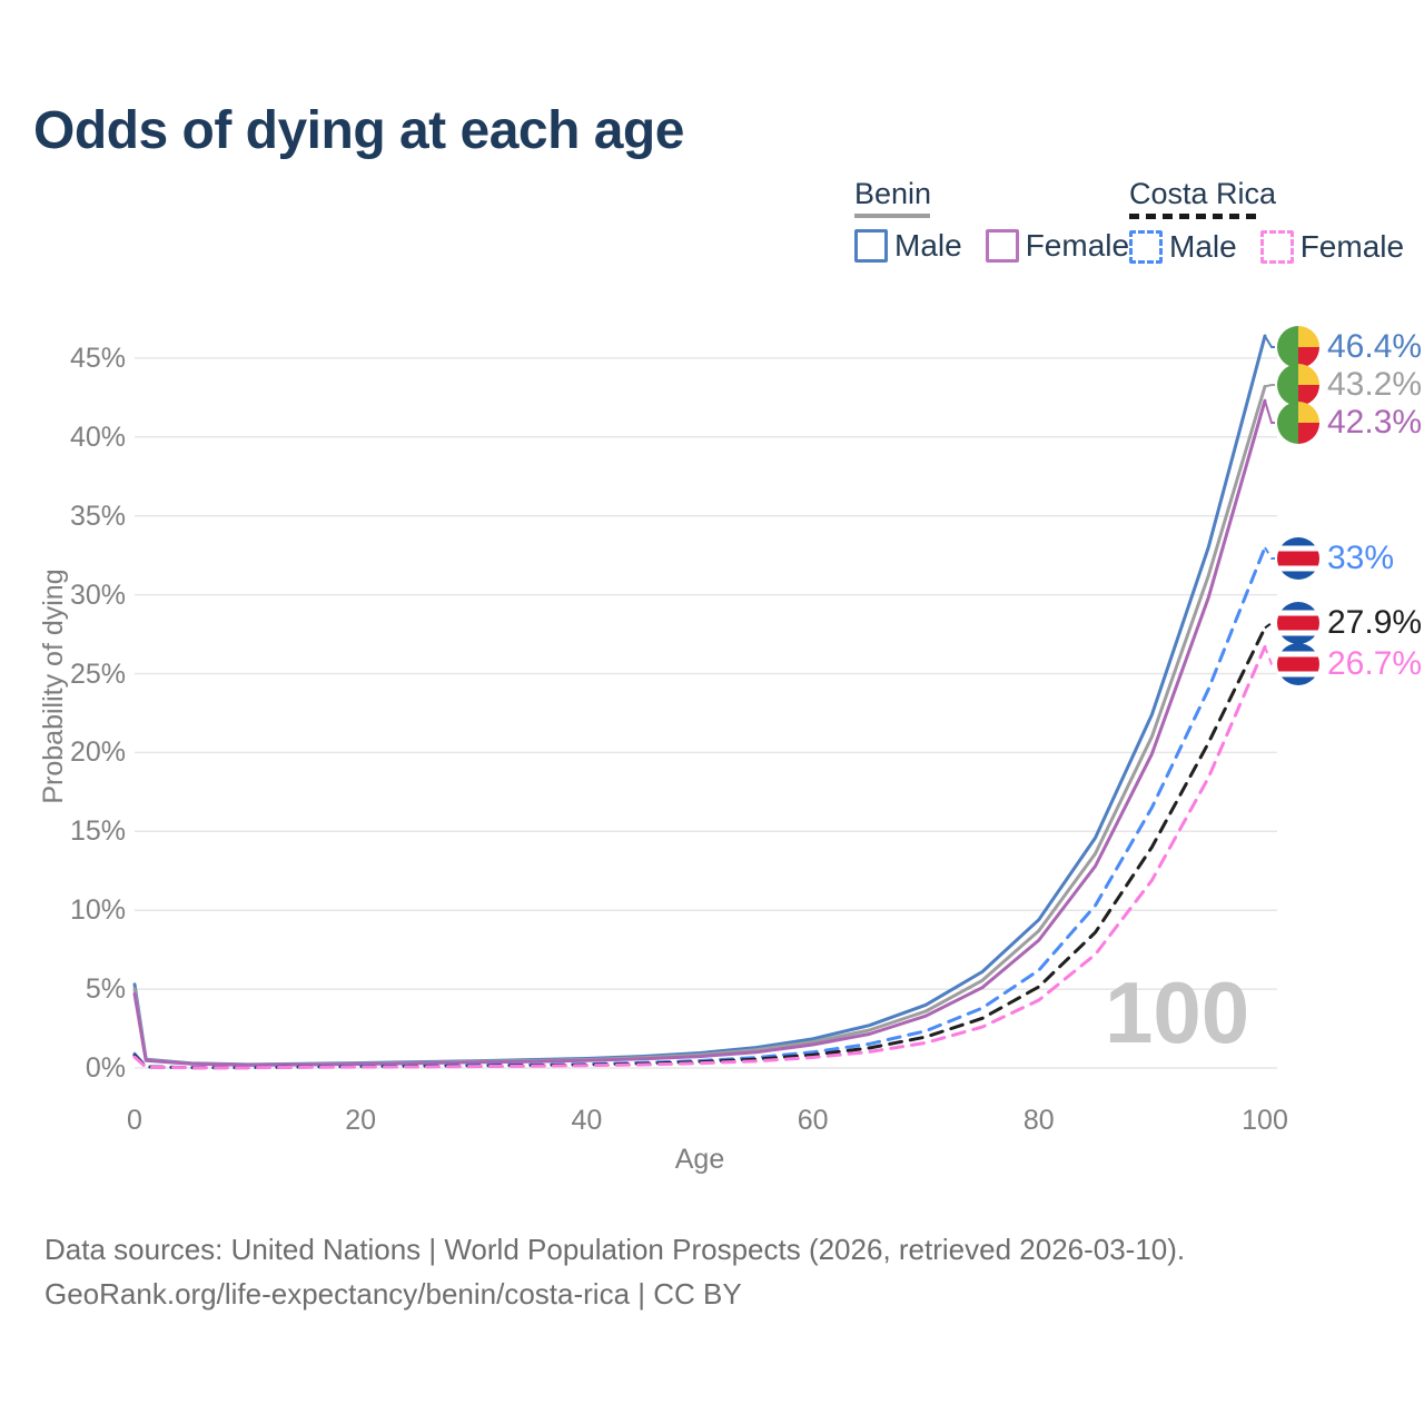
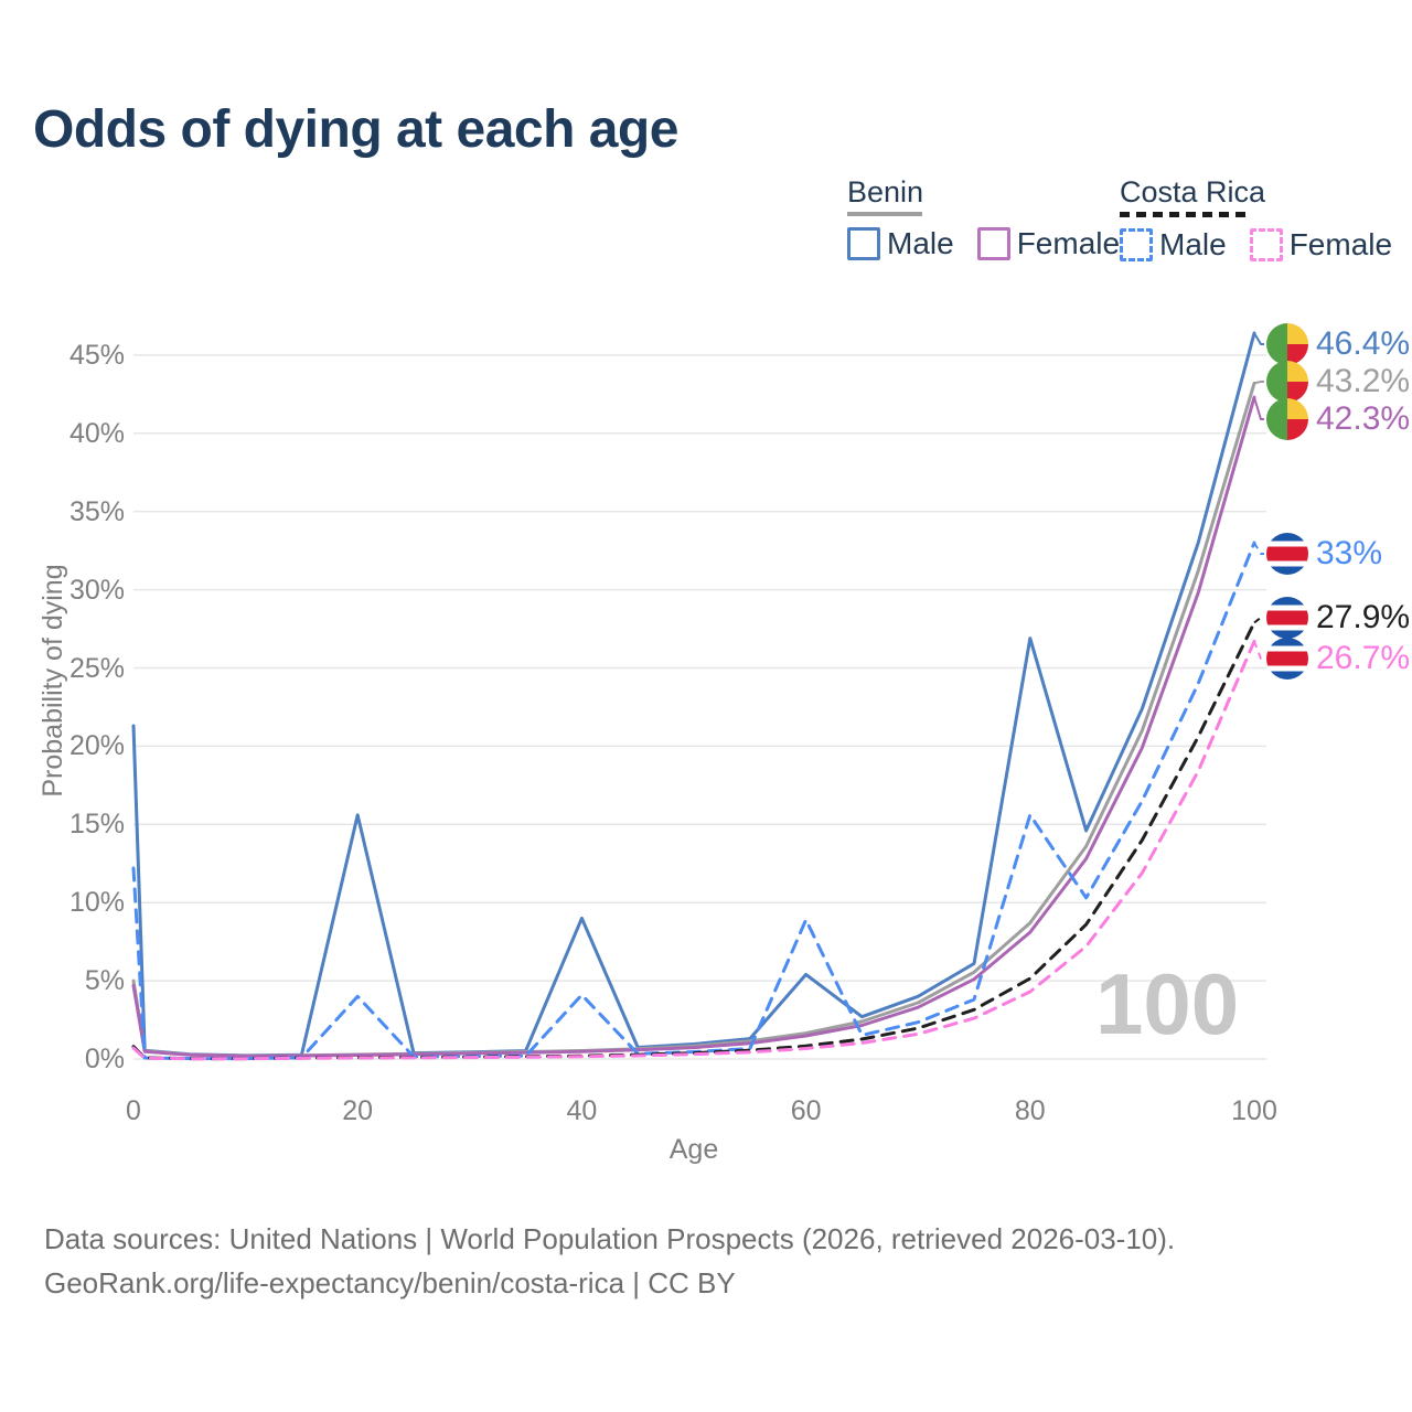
Benin Male/0: 5.3% -> 21.3%
Costa Rica Male/0: 0.9% -> 12.2%
Benin Male/20: 0.3% -> 15.6%
Costa Rica Male/20: 0.1% -> 4.0%
Benin Male/40: 0.6% -> 9.0%
Costa Rica Male/40: 0.2% -> 4.1%
Benin Male/60: 1.9% -> 5.4%
Costa Rica Male/60: 1.0% -> 8.9%
Benin Male/80: 9.4% -> 26.9%
Costa Rica Male/80: 6.2% -> 15.6%
